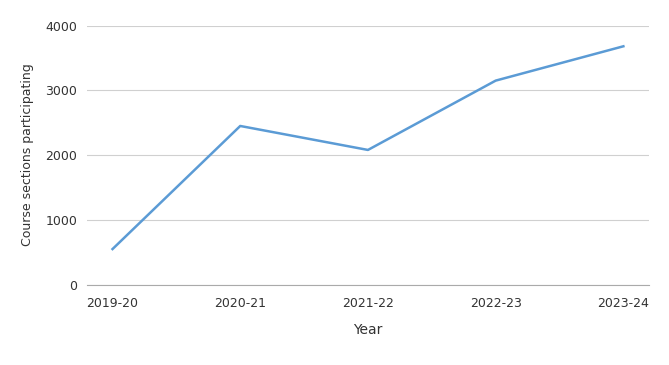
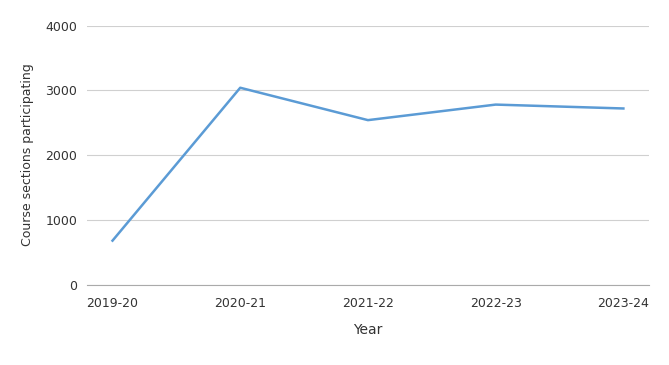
2019-20: 550 -> 680
2020-21: 2450 -> 3040
2021-22: 2080 -> 2540
2022-23: 3150 -> 2780
2023-24: 3680 -> 2720
